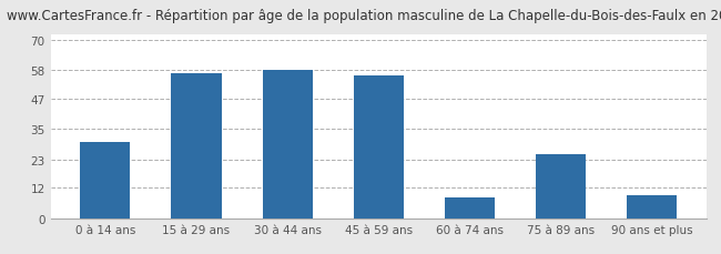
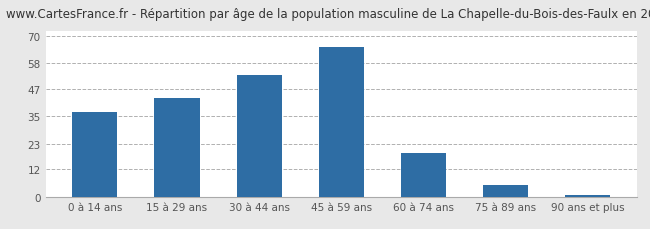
0 à 14 ans: 30 -> 37
15 à 29 ans: 57 -> 43
30 à 44 ans: 58 -> 53
45 à 59 ans: 56 -> 65
60 à 74 ans: 8 -> 19
75 à 89 ans: 25 -> 5
90 ans et plus: 9 -> 1
